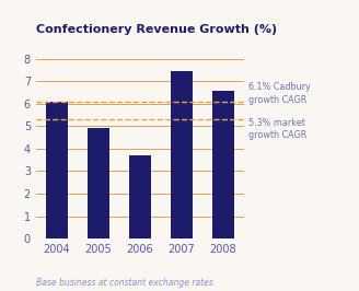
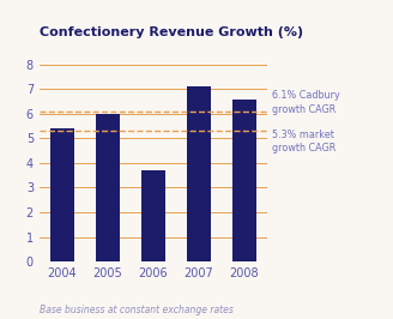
2004: 6.10 -> 5.40
2005: 4.90 -> 6.00
2007: 7.45 -> 7.10
